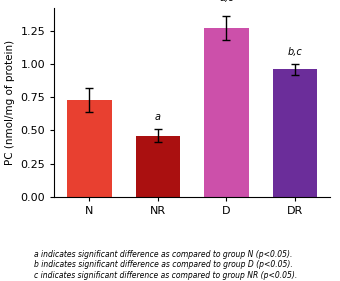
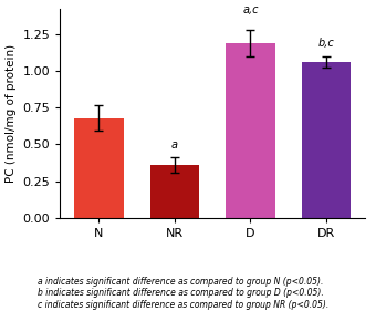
N: 0.73 -> 0.68
NR: 0.46 -> 0.36
D: 1.27 -> 1.19
DR: 0.96 -> 1.06
